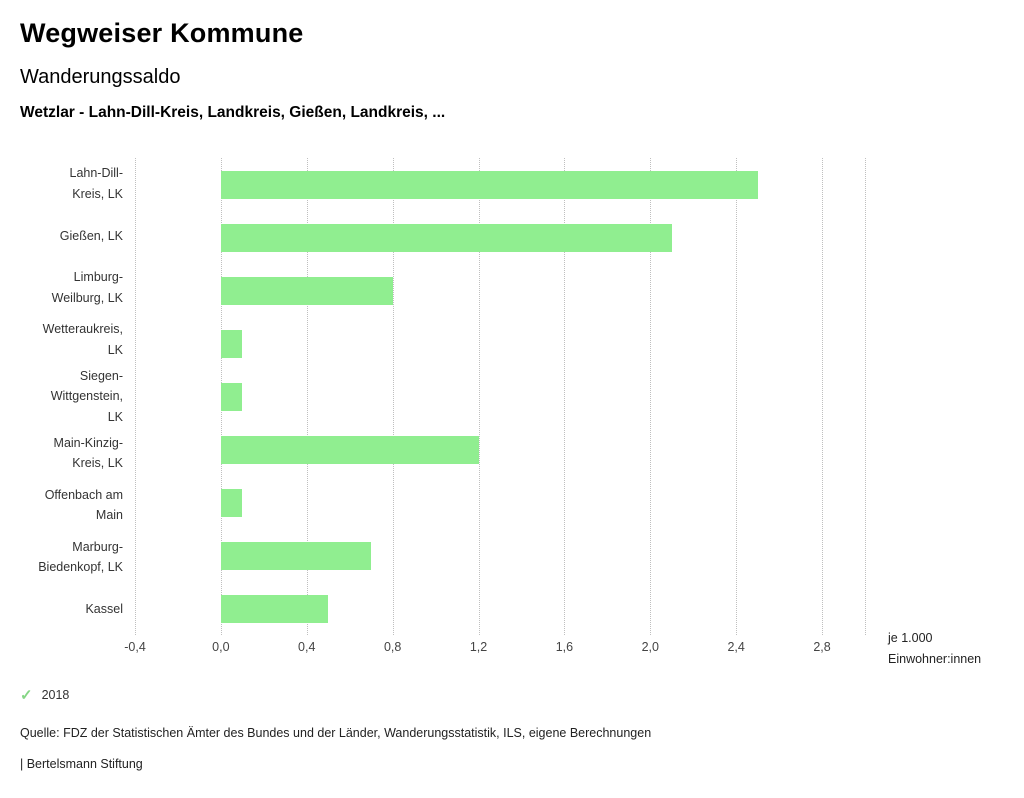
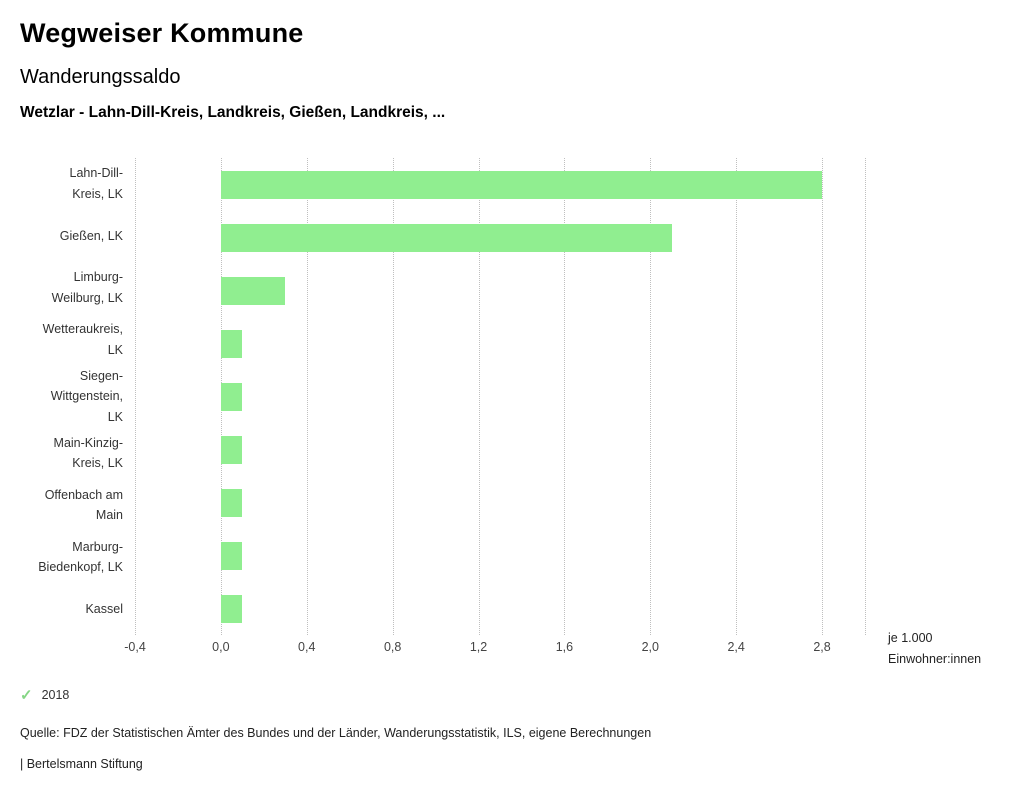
Lahn-Dill-Kreis, LK: 2,5 -> 2,8
Limburg-Weilburg, LK: 0,8 -> 0,3
Main-Kinzig-Kreis, LK: 1,2 -> 0,1
Marburg-Biedenkopf, LK: 0,7 -> 0,1
Kassel: 0,5 -> 0,1
